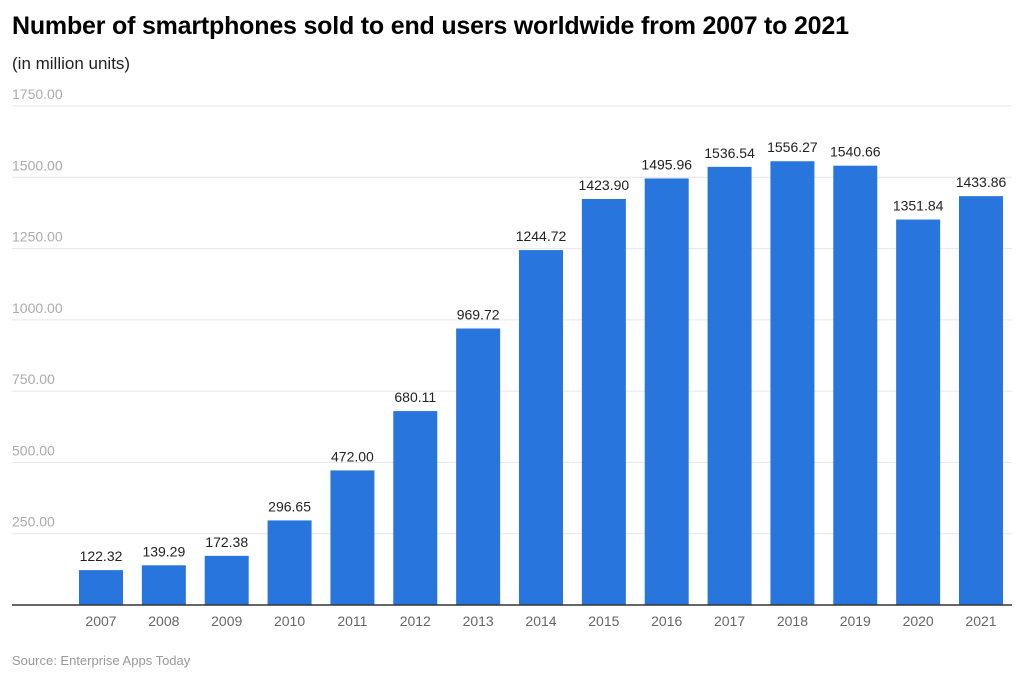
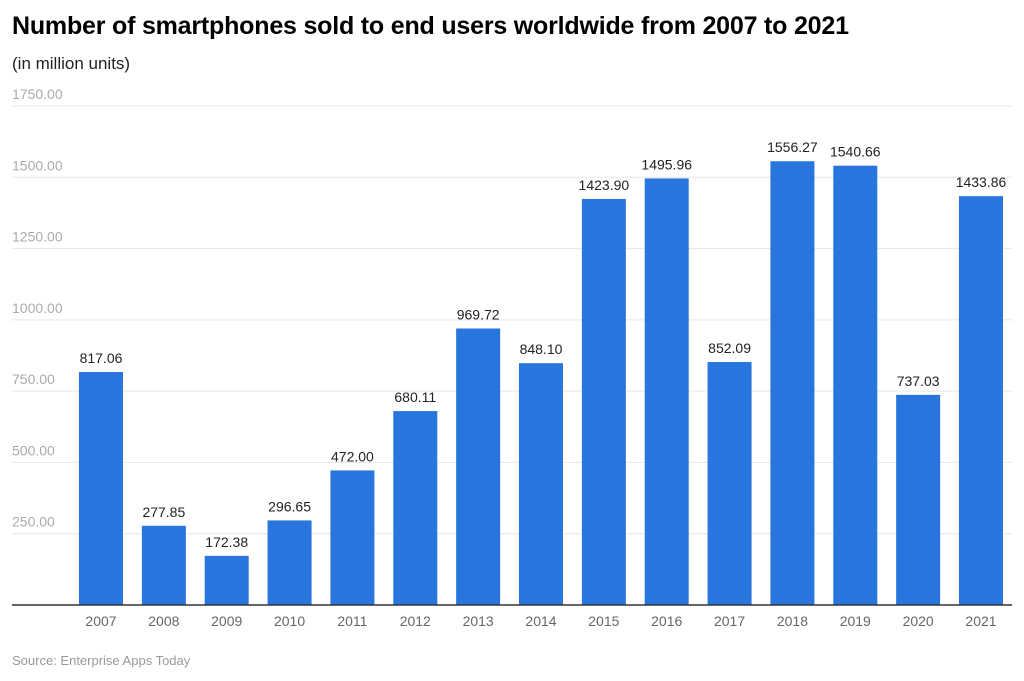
2007: 122.32 -> 817.06
2008: 139.29 -> 277.85
2014: 1244.72 -> 848.10
2017: 1536.54 -> 852.09
2020: 1351.84 -> 737.03
